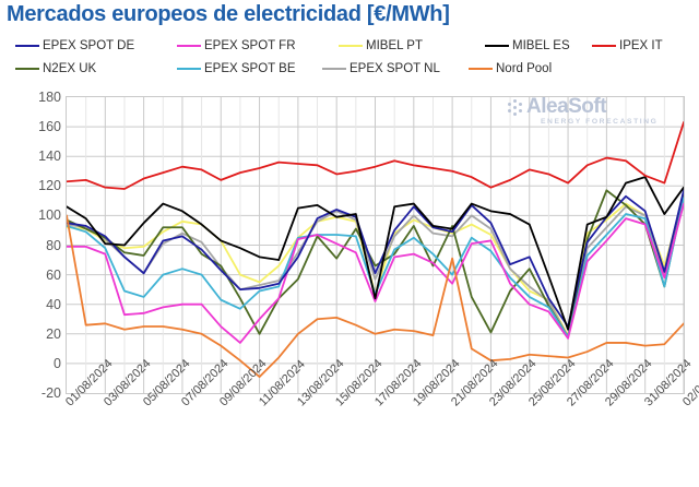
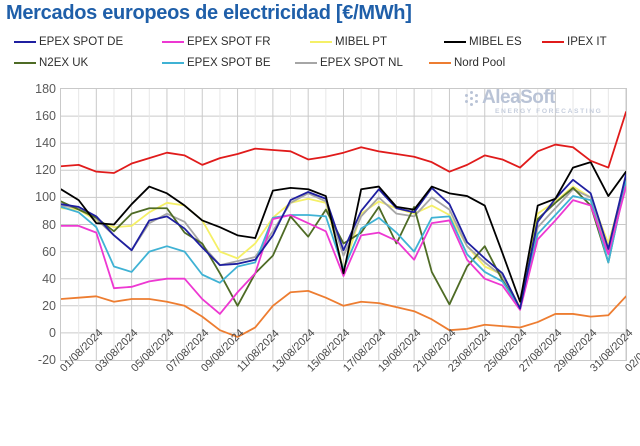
Nord Pool/01/08/2024: 100 -> 25
N2EX UK/05/08/2024: 73 -> 88
Nord Pool/11/08/2024: -9 -> -3
MIBEL ES/15/08/2024: 99 -> 106
Nord Pool/21/08/2024: 71 -> 16
EPEX SPOT BE/23/08/2024: 76 -> 86
EPEX SPOT DE/25/08/2024: 72 -> 55
EPEX SPOT DE/27/08/2024: 25 -> 18
N2EX UK/29/08/2024: 117 -> 96
